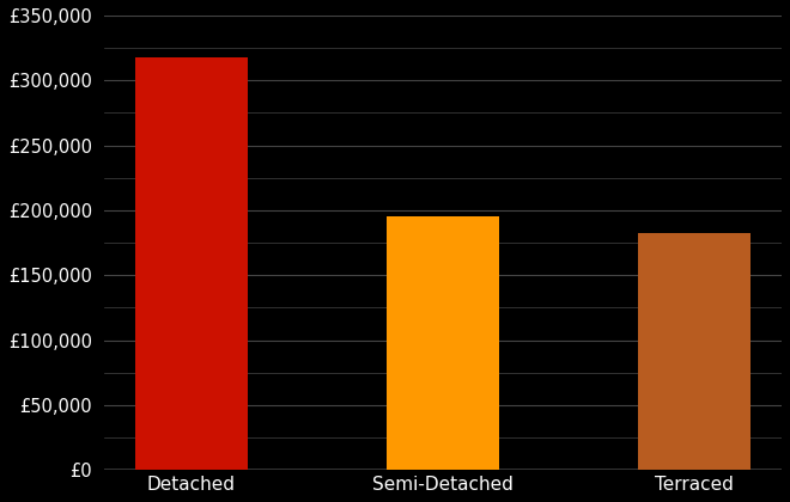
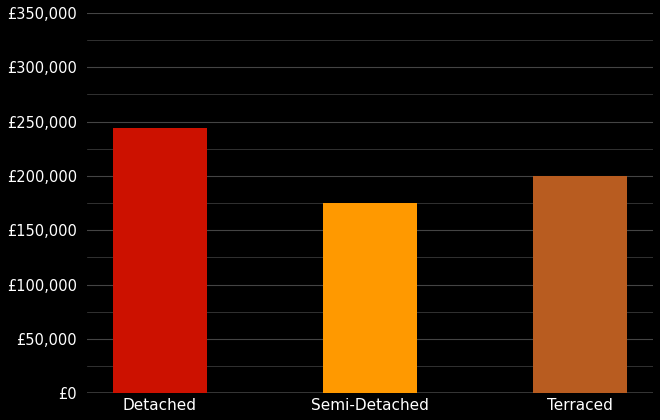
Detached: £318,000 -> £244,000
Semi-Detached: £195,000 -> £175,000
Terraced: £182,000 -> £200,000
